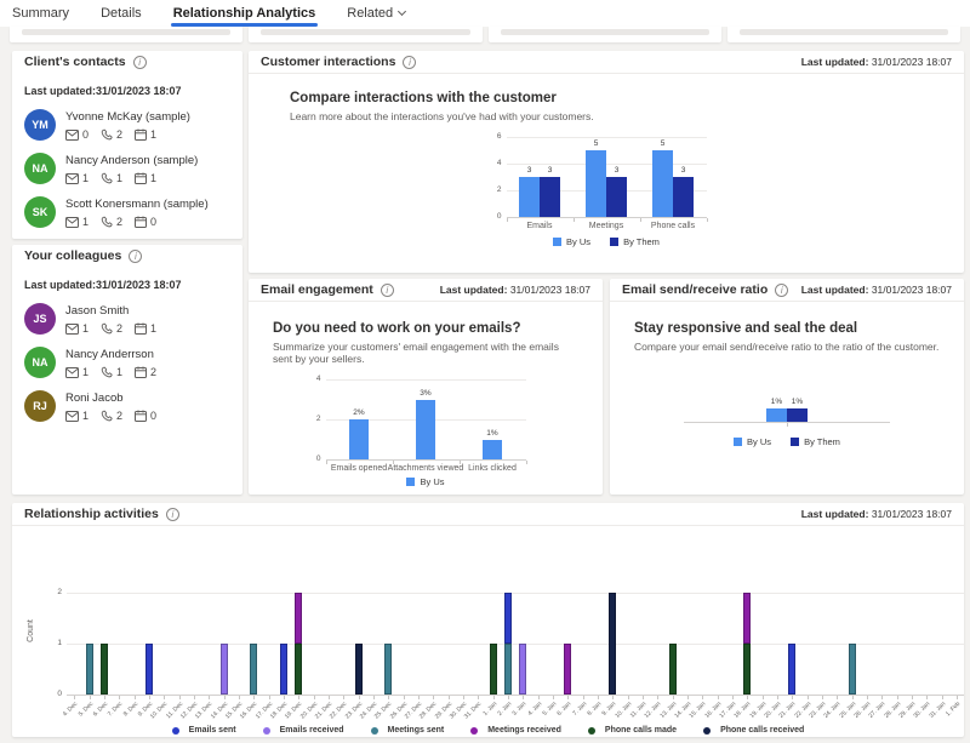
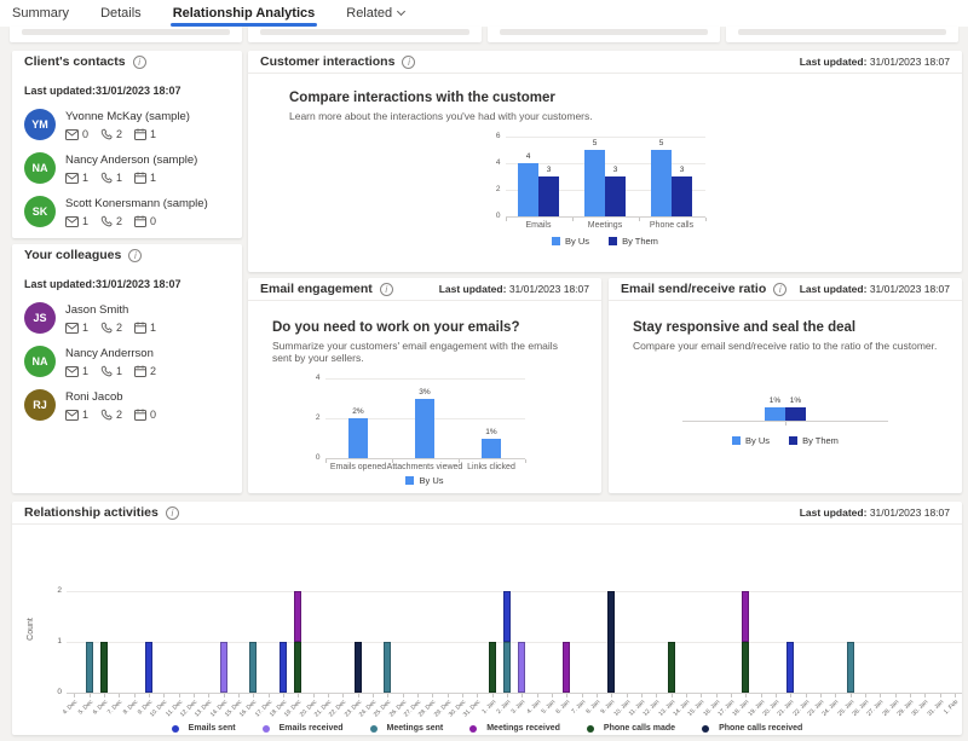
Compare interactions with the customer/By Us/Emails: 3 -> 4
